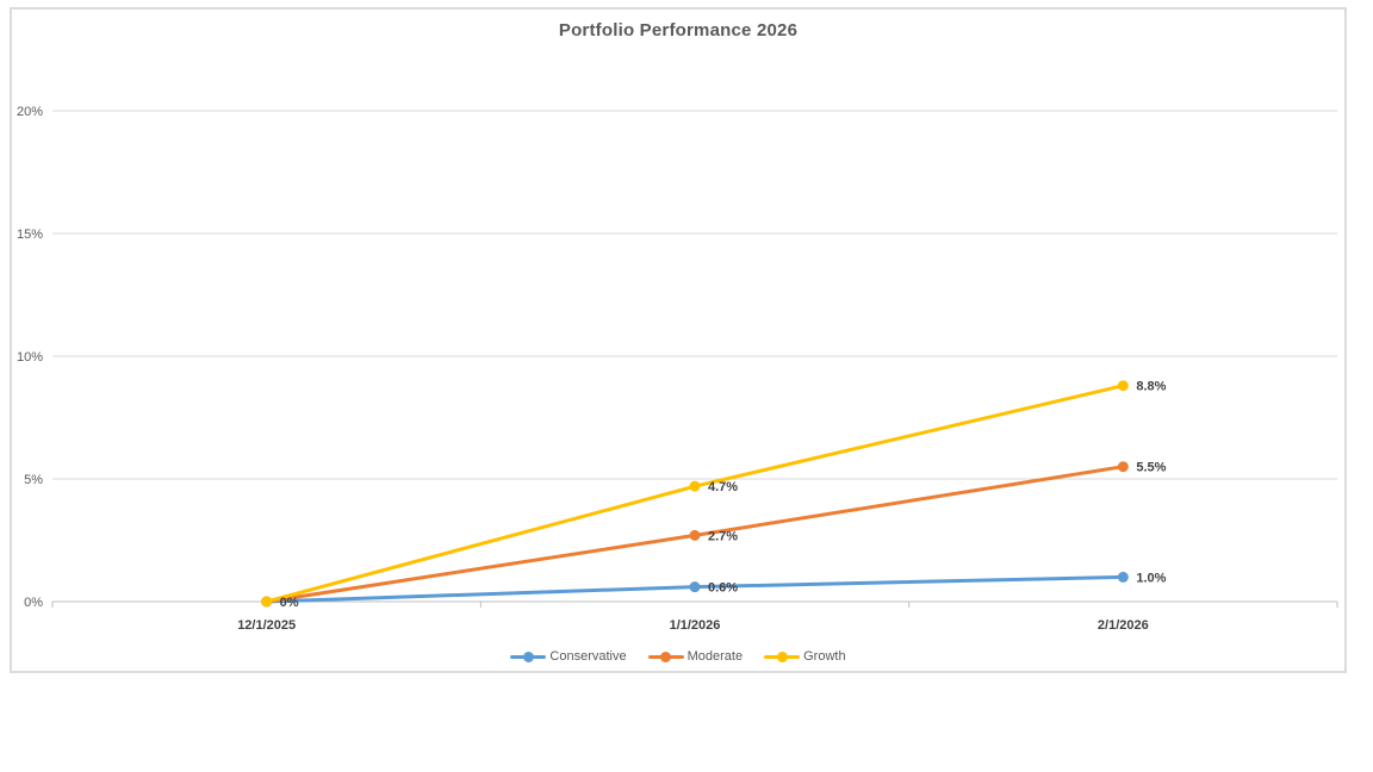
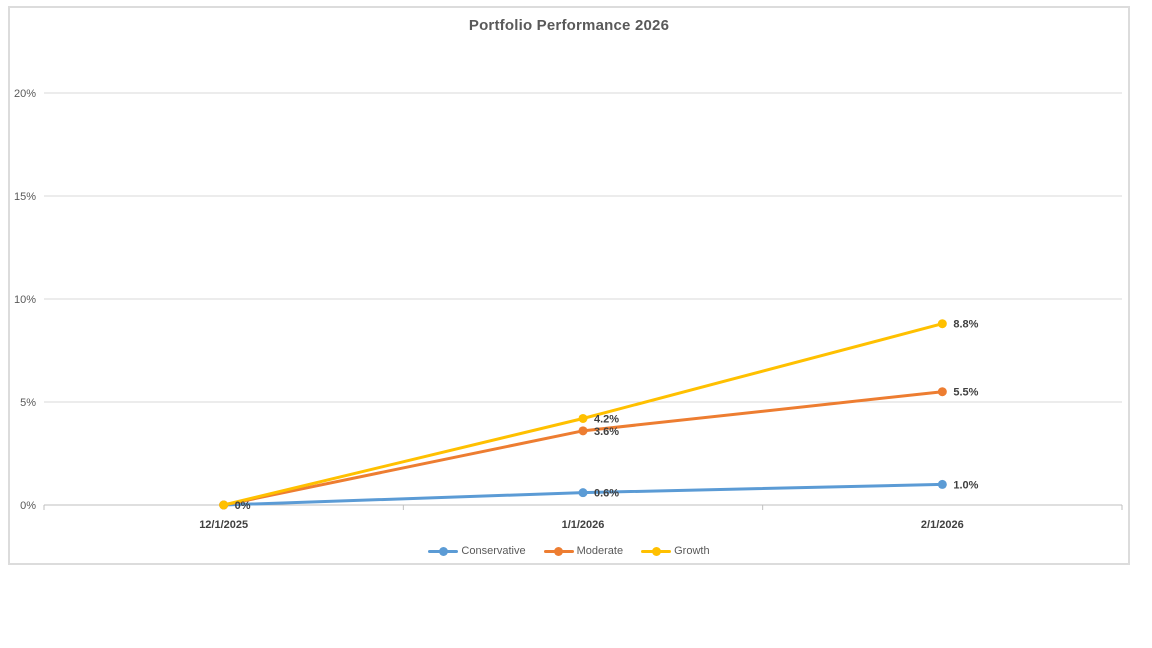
Moderate/1/1/2026: 2.7% -> 3.6%
Growth/1/1/2026: 4.7% -> 4.2%
